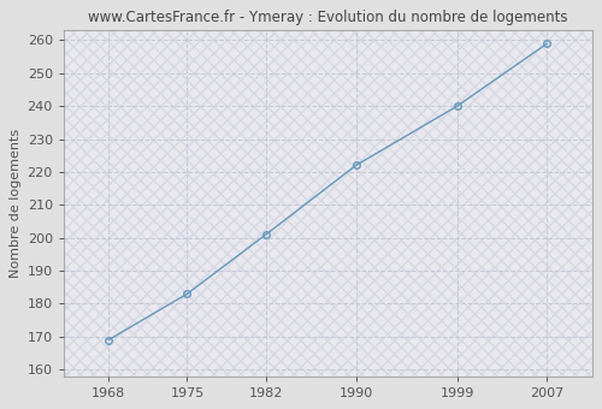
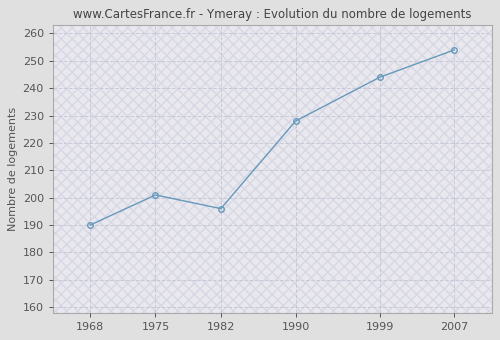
1968: 169 -> 190
1975: 183 -> 201
1982: 201 -> 196
1990: 222 -> 228
1999: 240 -> 244
2007: 259 -> 254
